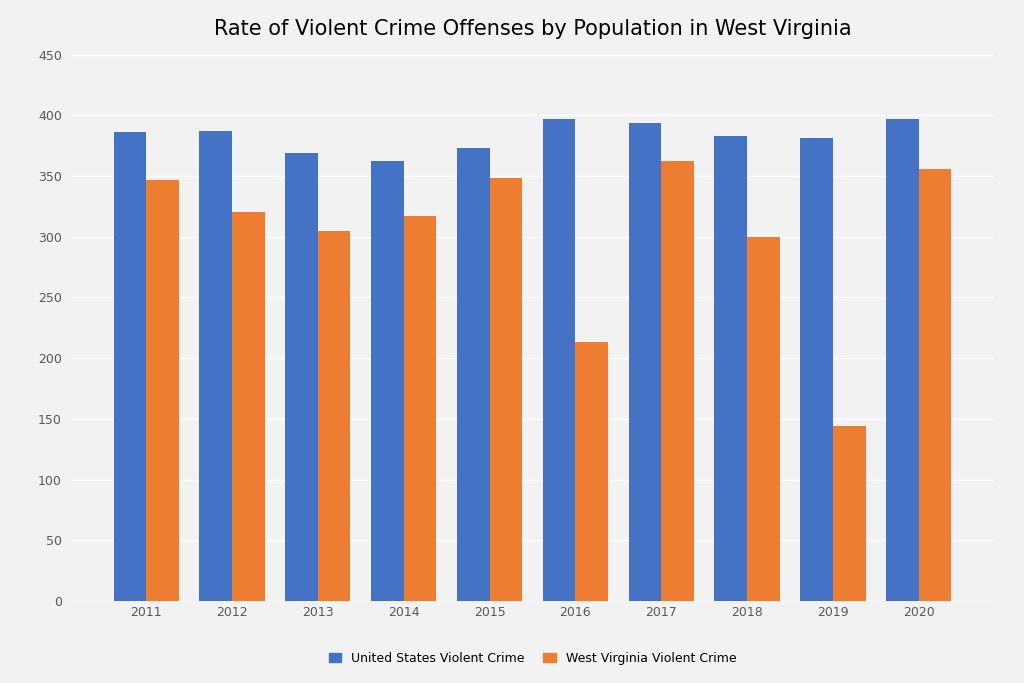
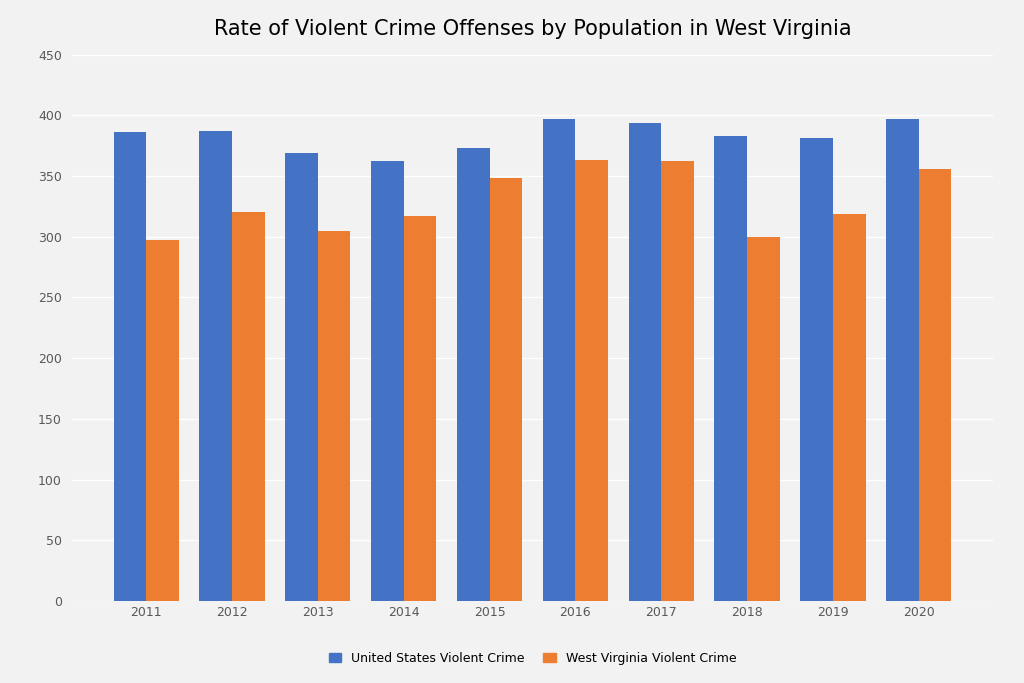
West Virginia Violent Crime/2011: 347 -> 297
West Virginia Violent Crime/2016: 213 -> 363
West Virginia Violent Crime/2019: 144 -> 319
